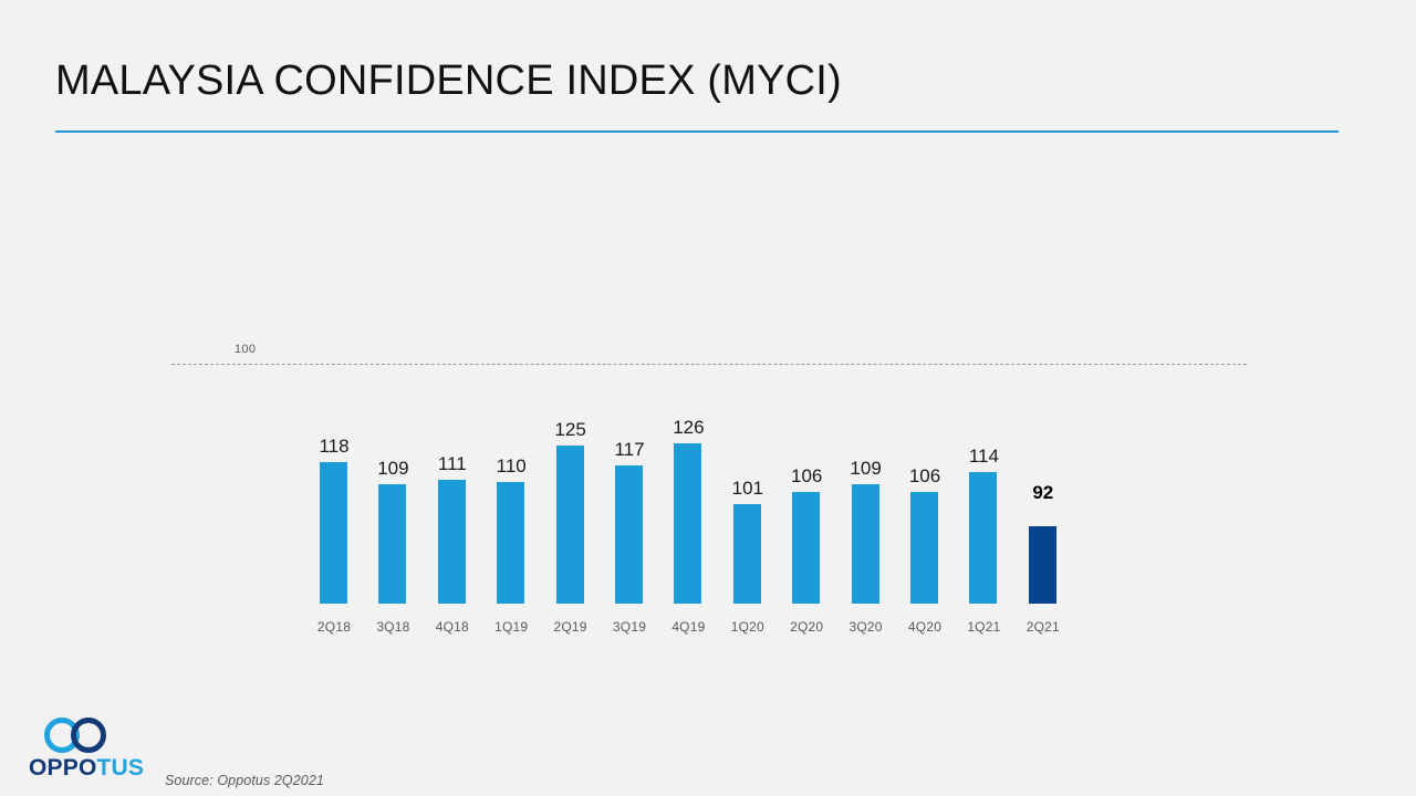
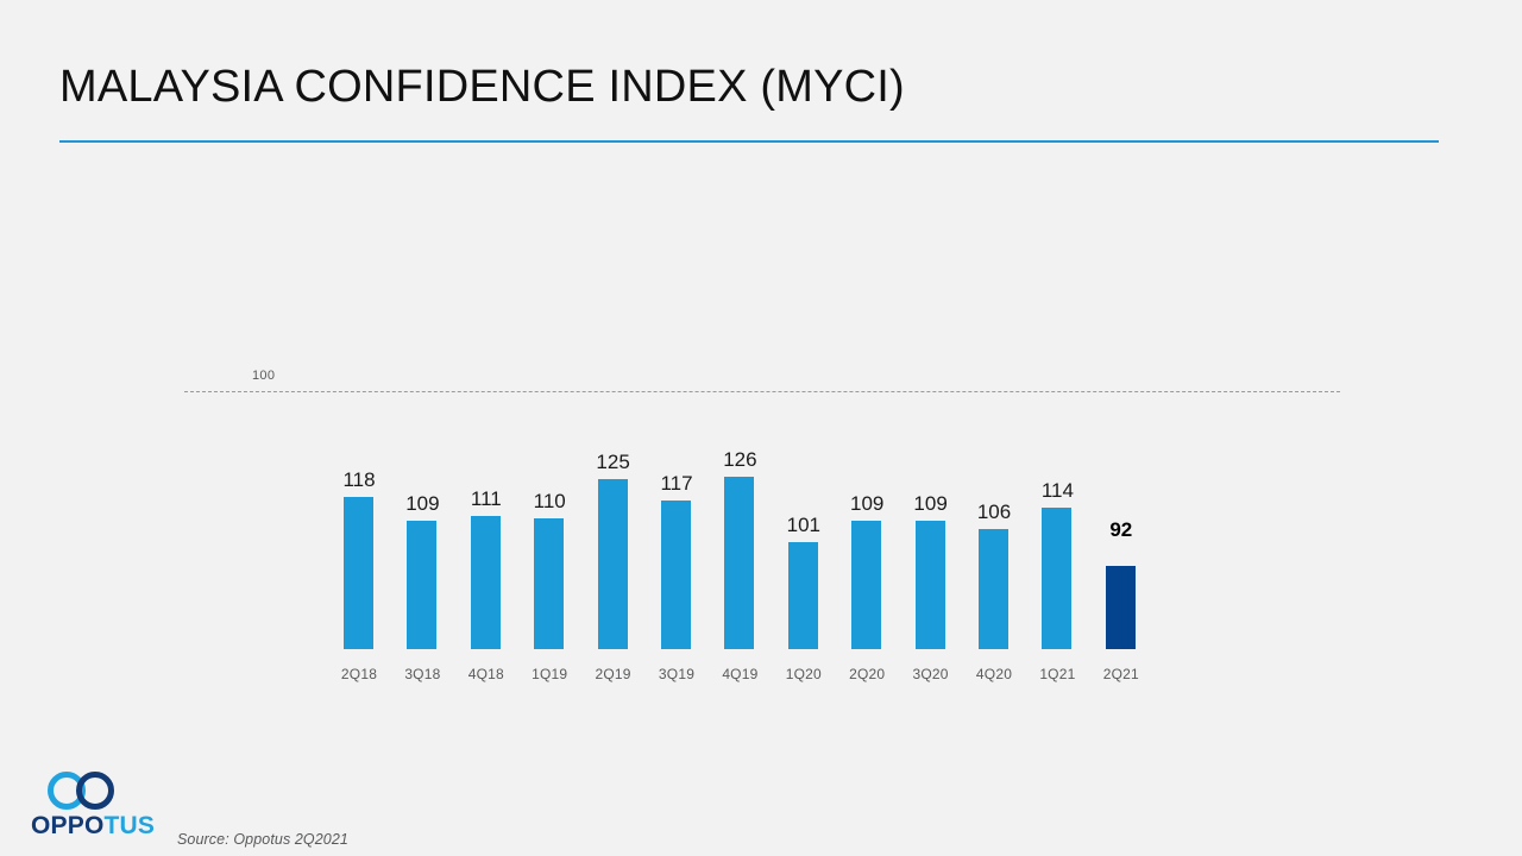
2Q20: 106 -> 109
